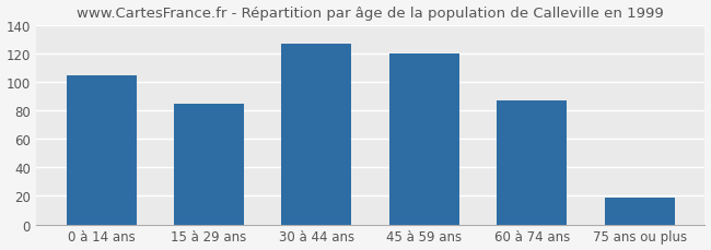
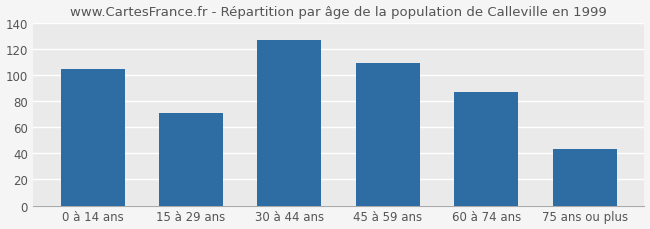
15 à 29 ans: 85 -> 71
45 à 59 ans: 120 -> 109
75 ans ou plus: 19 -> 43
